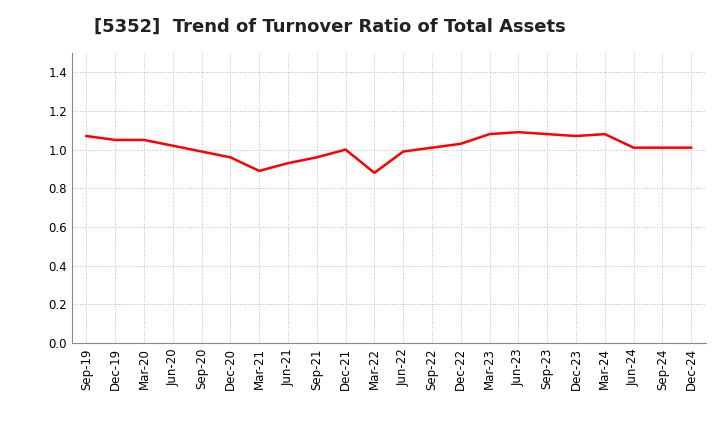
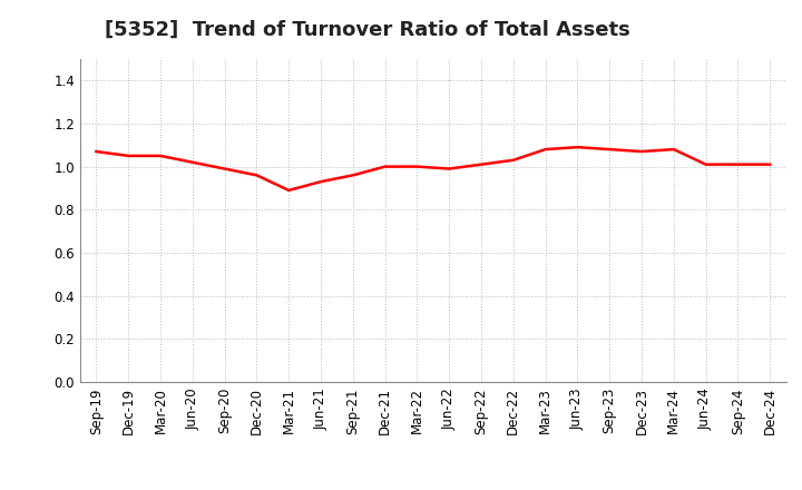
Mar-22: 0.88 -> 1.00
